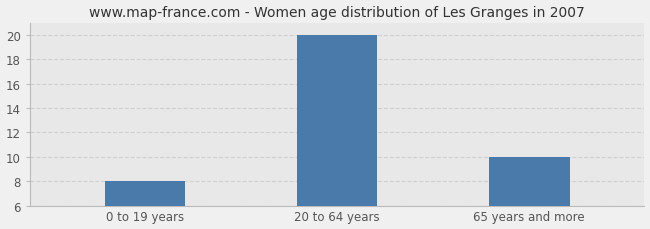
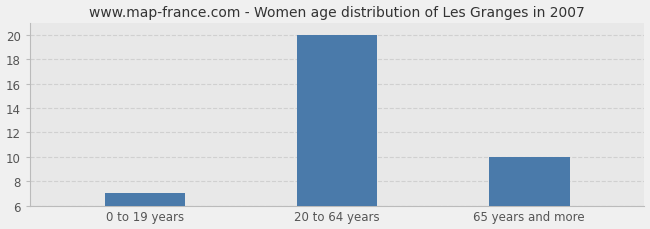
0 to 19 years: 8 -> 7
